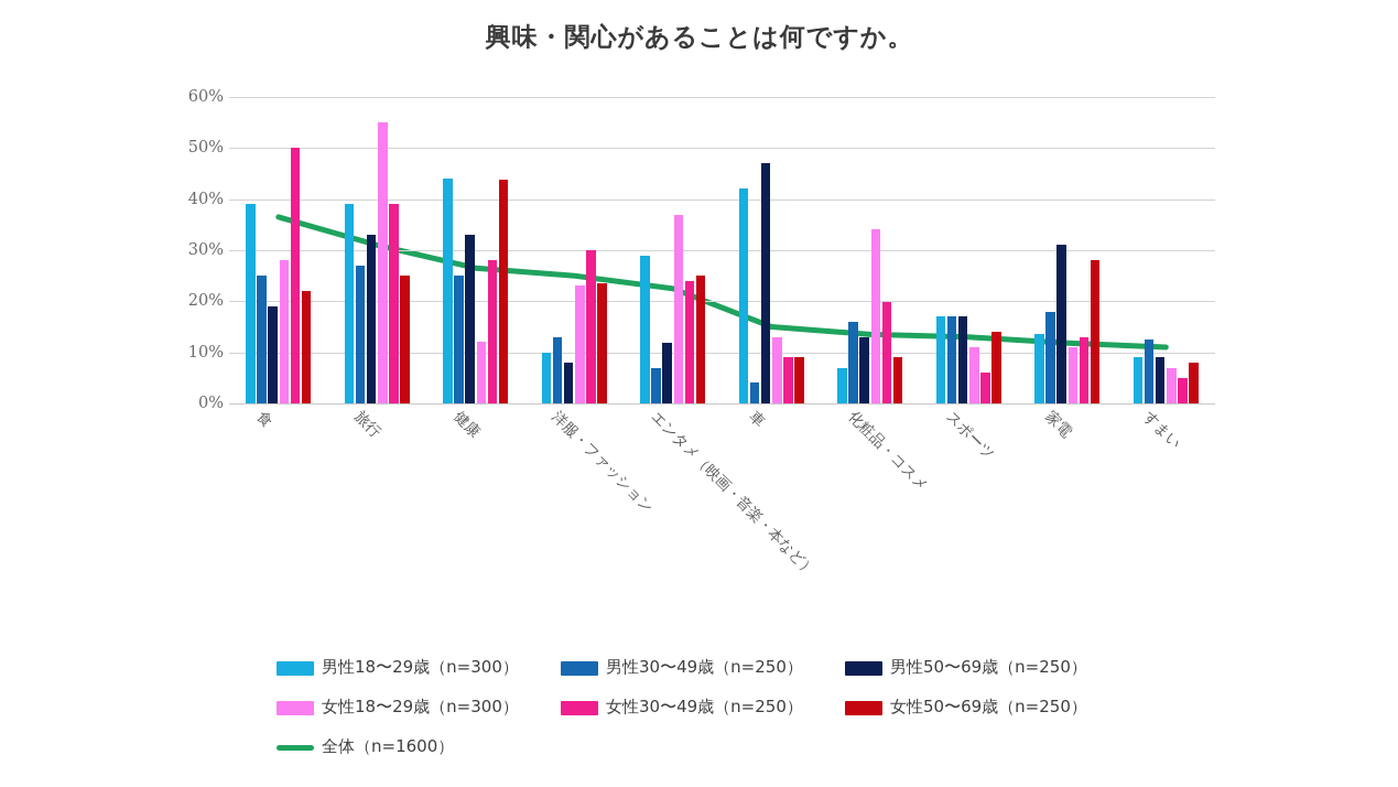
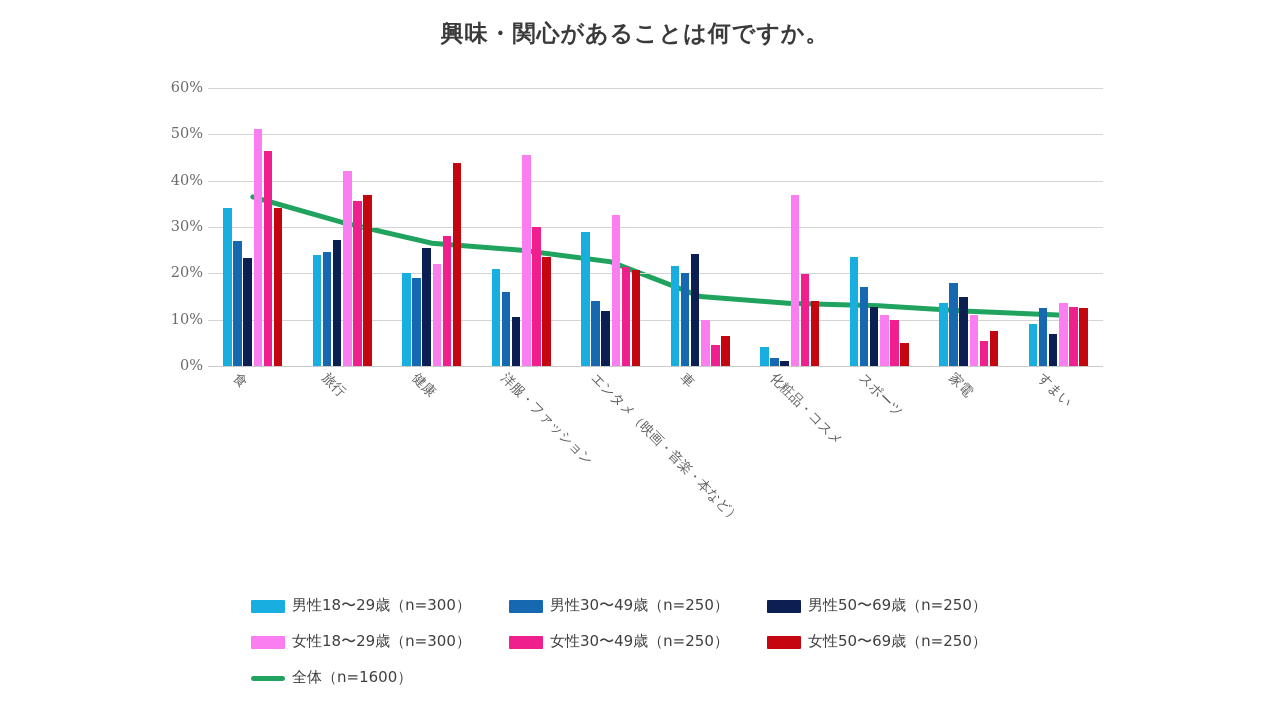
男性18〜29歳（n=300）/食: 39% -> 34%
男性30〜49歳（n=250）/食: 25% -> 27%
男性50〜69歳（n=250）/食: 19% -> 23%
女性18〜29歳（n=300）/食: 28% -> 51%
女性30〜49歳（n=250）/食: 50% -> 46%
女性50〜69歳（n=250）/食: 22% -> 34%
男性18〜29歳（n=300）/旅行: 39% -> 24%
男性30〜49歳（n=250）/旅行: 27% -> 24%
男性50〜69歳（n=250）/旅行: 33% -> 27%
女性18〜29歳（n=300）/旅行: 55% -> 42%
女性30〜49歳（n=250）/旅行: 39% -> 36%
女性50〜69歳（n=250）/旅行: 25% -> 37%
男性18〜29歳（n=300）/健康: 44% -> 20%
男性30〜49歳（n=250）/健康: 25% -> 19%
男性50〜69歳（n=250）/健康: 33% -> 26%
女性18〜29歳（n=300）/健康: 12% -> 22%
男性18〜29歳（n=300）/洋服・ファッション: 10% -> 21%
男性30〜49歳（n=250）/洋服・ファッション: 13% -> 16%
男性50〜69歳（n=250）/洋服・ファッション: 8% -> 10%
女性18〜29歳（n=300）/洋服・ファッション: 23% -> 46%
男性30〜49歳（n=250）/エンタメ（映画・音楽・本など）: 7% -> 14%
女性18〜29歳（n=300）/エンタメ（映画・音楽・本など）: 37% -> 33%
女性30〜49歳（n=250）/エンタメ（映画・音楽・本など）: 24% -> 21%
女性50〜69歳（n=250）/エンタメ（映画・音楽・本など）: 25% -> 21%
男性18〜29歳（n=300）/車: 42% -> 22%
男性30〜49歳（n=250）/車: 4% -> 20%
男性50〜69歳（n=250）/車: 47% -> 24%
女性18〜29歳（n=300）/車: 13% -> 10%
女性30〜49歳（n=250）/車: 9% -> 4%
女性50〜69歳（n=250）/車: 9% -> 6%
男性18〜29歳（n=300）/化粧品・コスメ: 7% -> 4%
男性30〜49歳（n=250）/化粧品・コスメ: 16% -> 2%
男性50〜69歳（n=250）/化粧品・コスメ: 13% -> 1%
女性18〜29歳（n=300）/化粧品・コスメ: 34% -> 37%
女性50〜69歳（n=250）/化粧品・コスメ: 9% -> 14%
男性18〜29歳（n=300）/スポーツ: 17% -> 24%
男性50〜69歳（n=250）/スポーツ: 17% -> 13%
女性30〜49歳（n=250）/スポーツ: 6% -> 10%
女性50〜69歳（n=250）/スポーツ: 14% -> 5%
男性50〜69歳（n=250）/家電: 31% -> 15%
女性30〜49歳（n=250）/家電: 13% -> 6%
女性50〜69歳（n=250）/家電: 28% -> 8%
男性50〜69歳（n=250）/すまい: 9% -> 7%
女性18〜29歳（n=300）/すまい: 7% -> 14%
女性30〜49歳（n=250）/すまい: 5% -> 13%
女性50〜69歳（n=250）/すまい: 8% -> 12%
